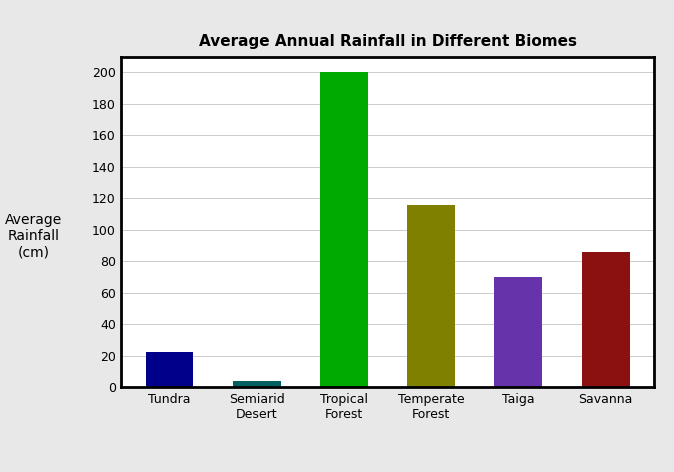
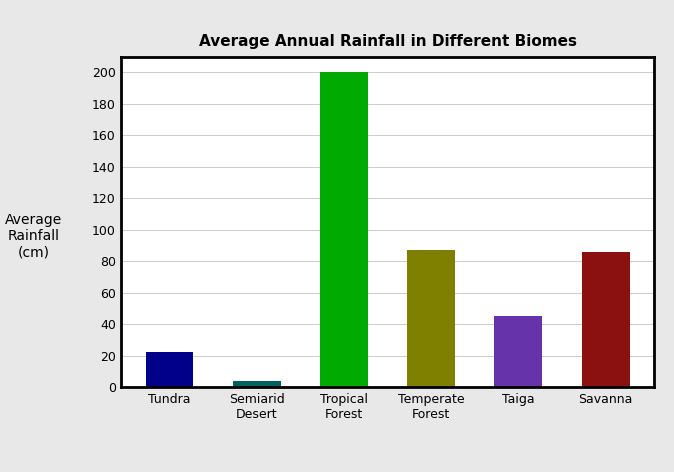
Temperate Forest: 116 -> 87
Taiga: 70 -> 45
